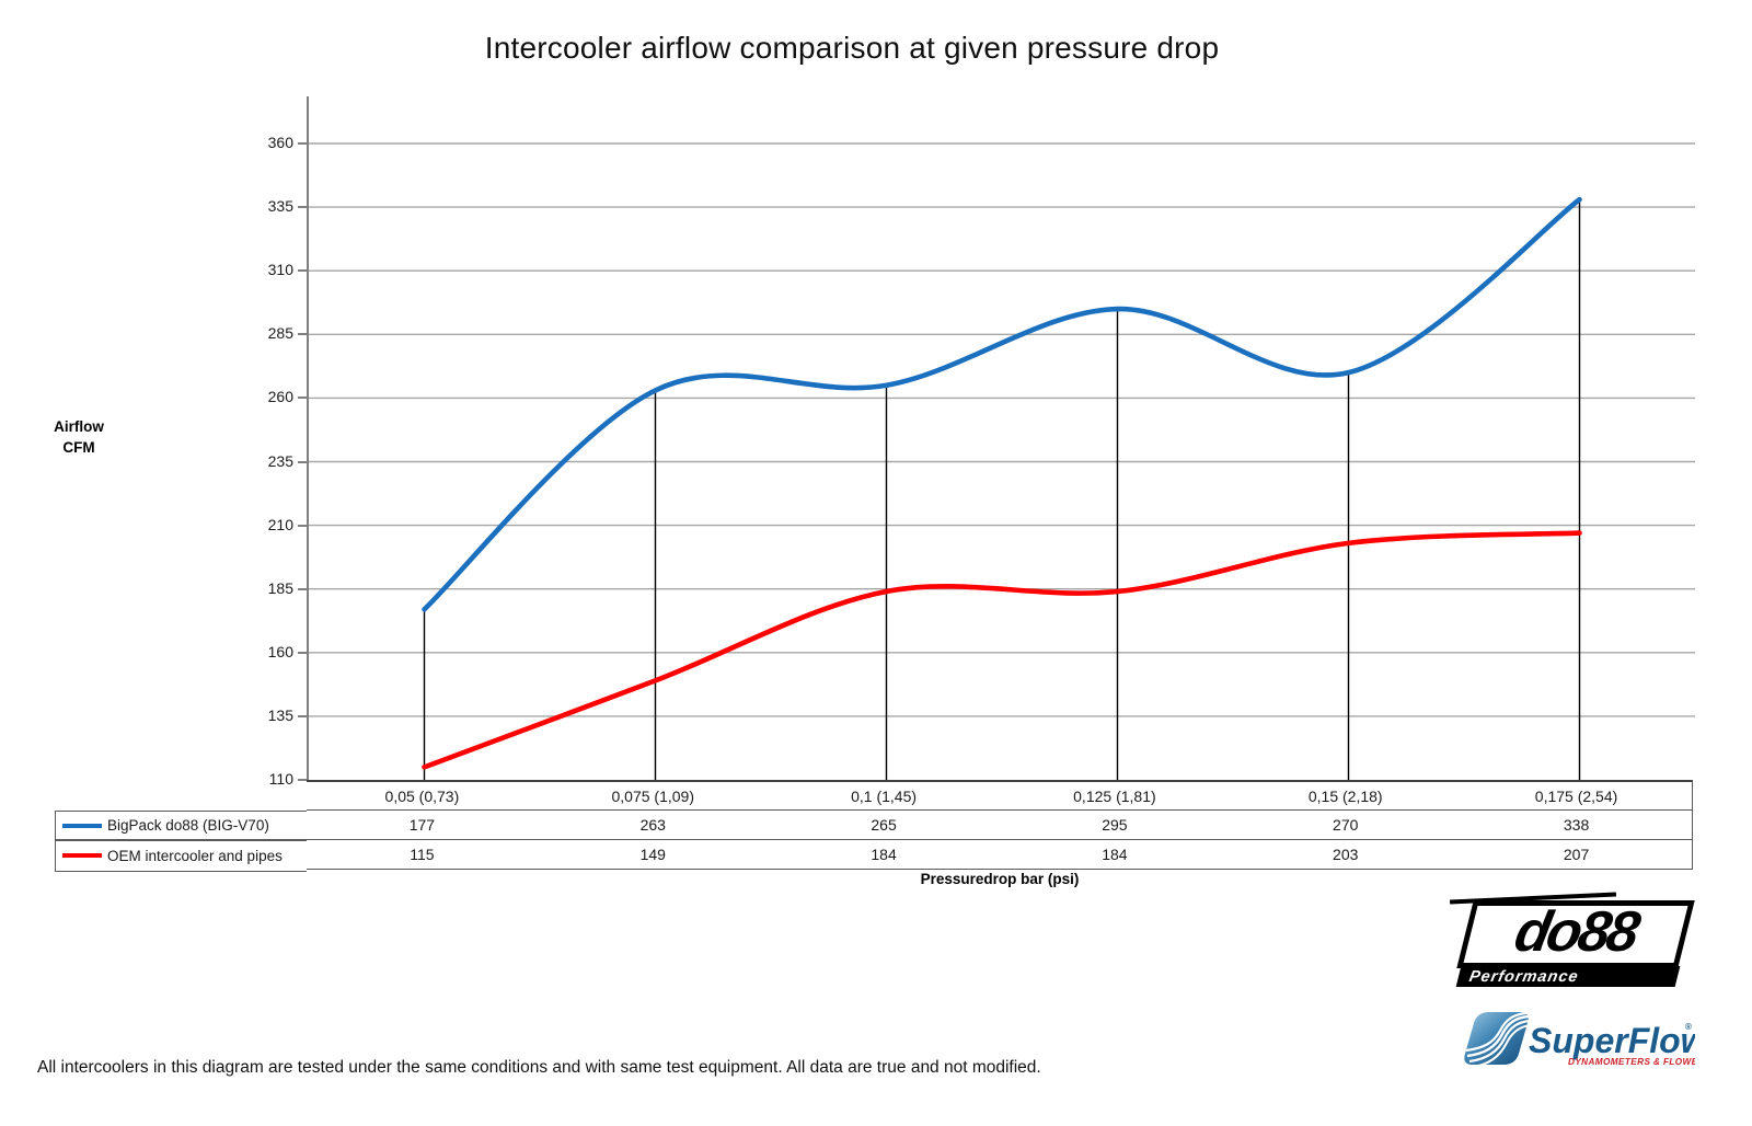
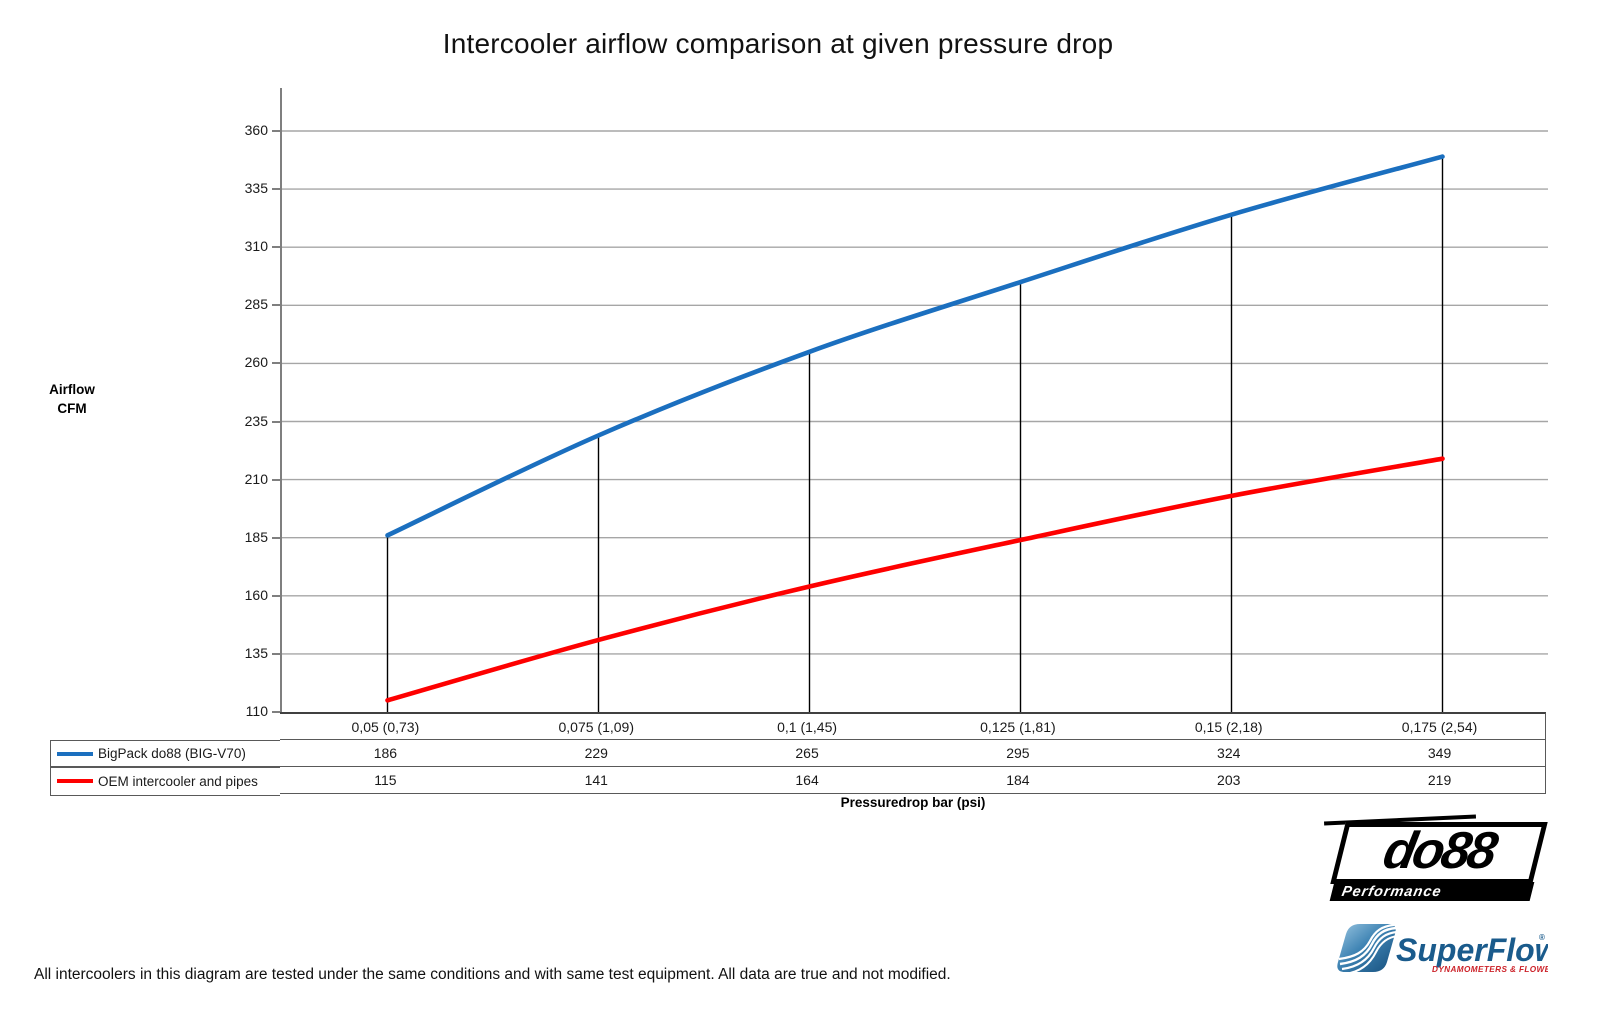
BigPack do88 (BIG-V70)/0,05 (0,73): 177 -> 186
BigPack do88 (BIG-V70)/0,075 (1,09): 263 -> 229
OEM intercooler and pipes/0,075 (1,09): 149 -> 141
OEM intercooler and pipes/0,1 (1,45): 184 -> 164
BigPack do88 (BIG-V70)/0,15 (2,18): 270 -> 324
BigPack do88 (BIG-V70)/0,175 (2,54): 338 -> 349
OEM intercooler and pipes/0,175 (2,54): 207 -> 219
